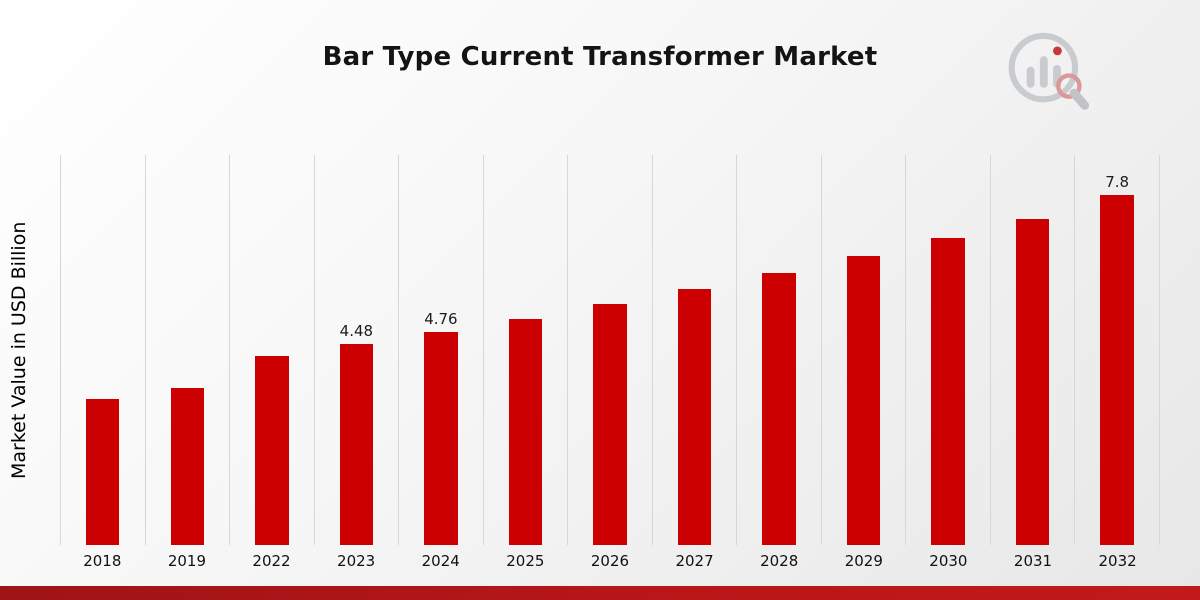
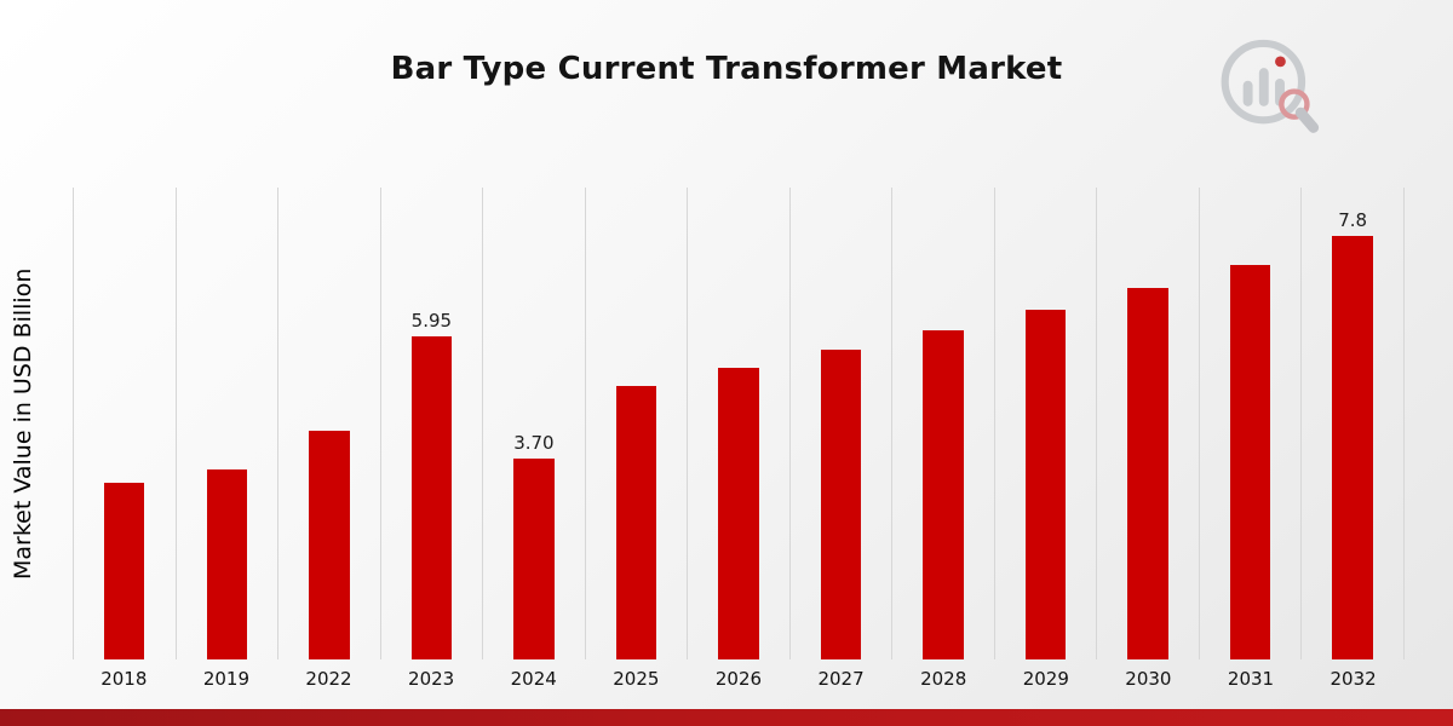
2023: 4.48 -> 5.95
2024: 4.76 -> 3.70
